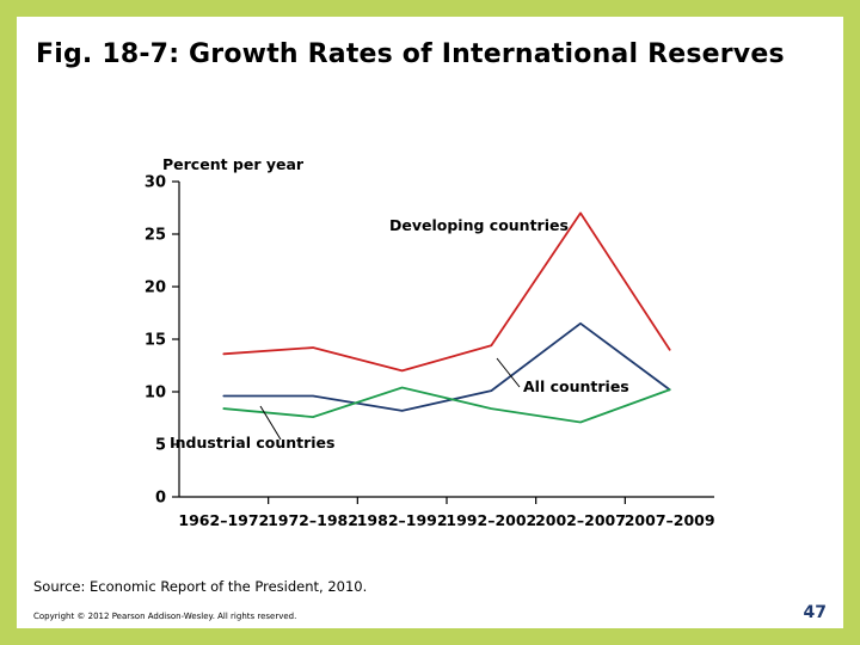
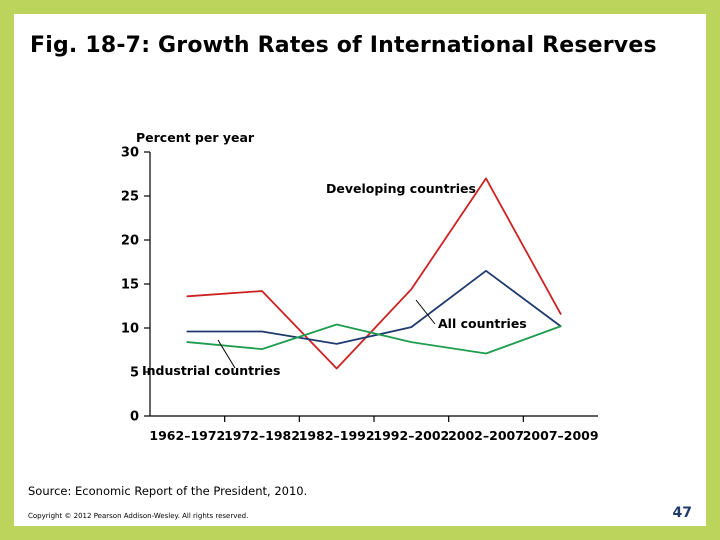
Developing countries/1982–1992: 12 -> 5
Developing countries/2007–2009: 14 -> 12
